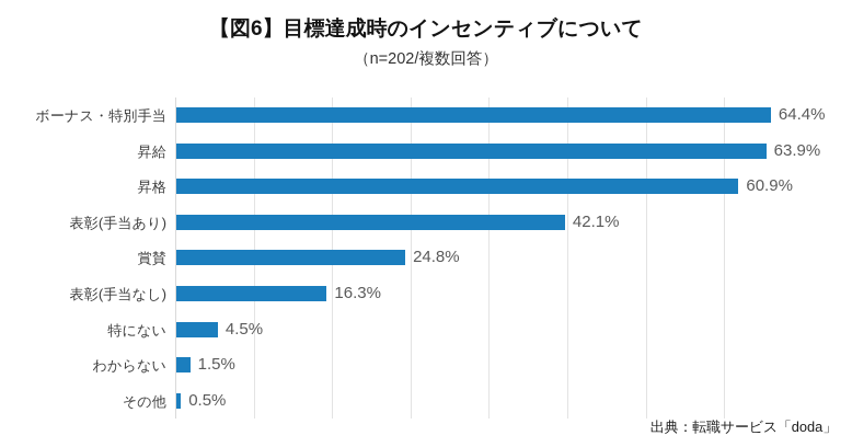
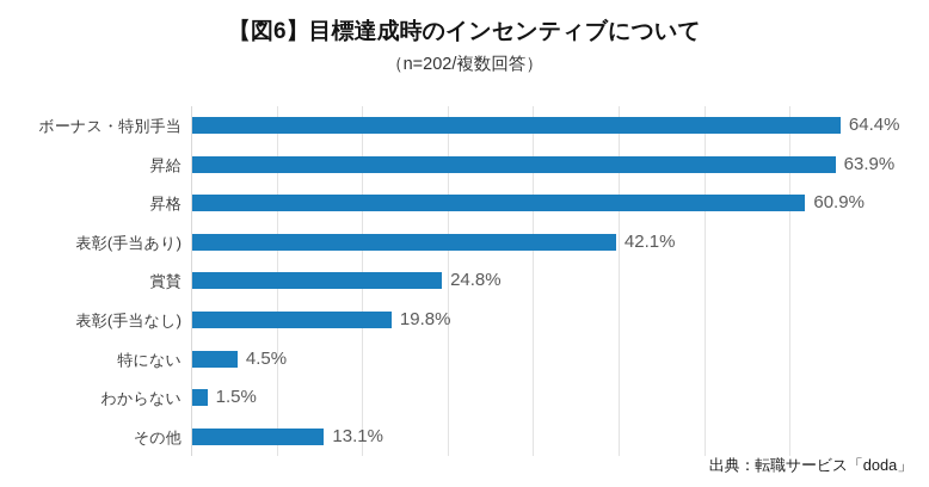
表彰(手当なし): 16.3% -> 19.8%
その他: 0.5% -> 13.1%
